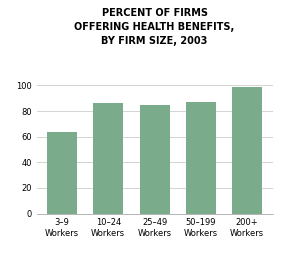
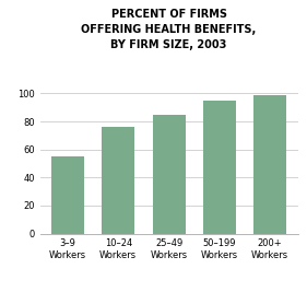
3–9 Workers: 64 -> 55
10–24 Workers: 86 -> 76
50–199 Workers: 87 -> 95
